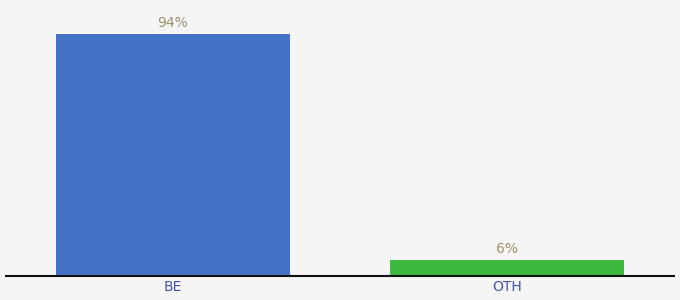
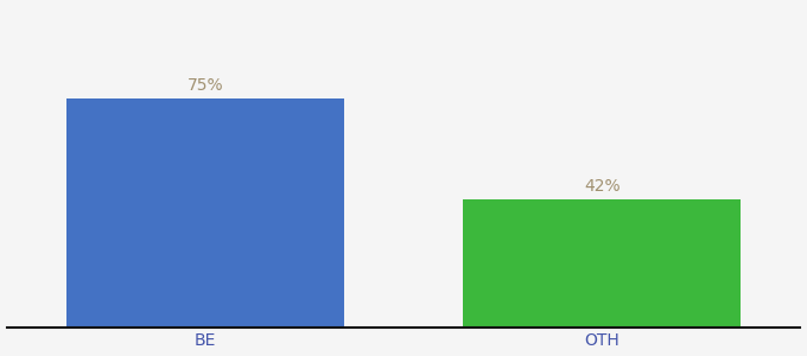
BE: 94% -> 75%
OTH: 6% -> 42%
